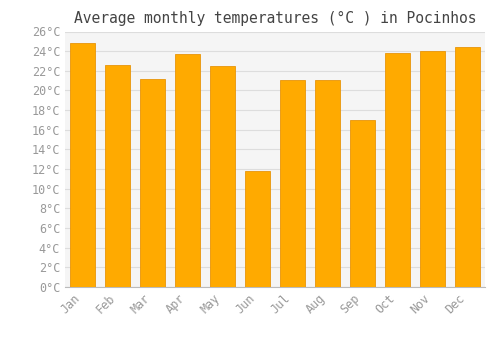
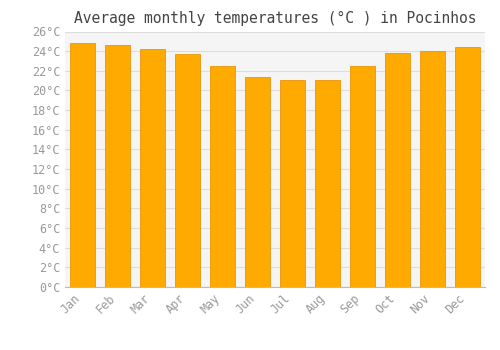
Feb: 22.6°C -> 24.6°C
Mar: 21.2°C -> 24.2°C
Jun: 11.8°C -> 21.4°C
Sep: 17.0°C -> 22.5°C
